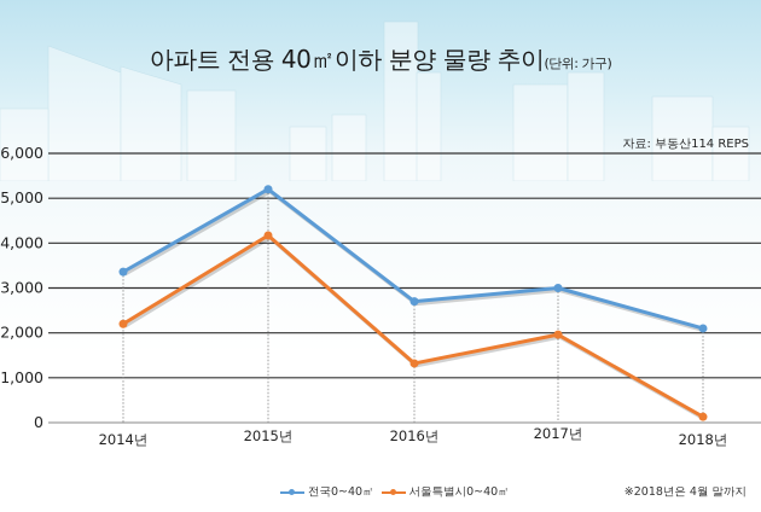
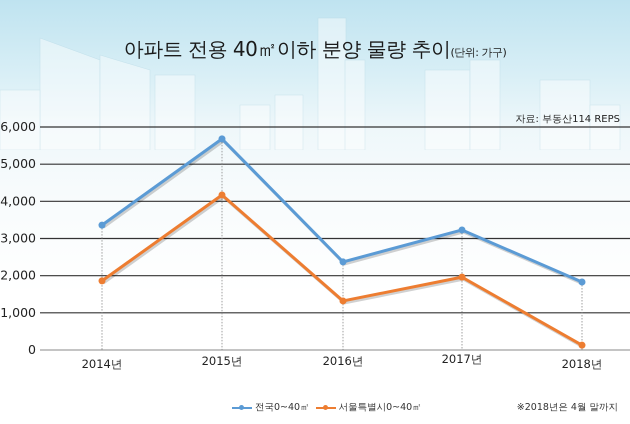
서울특별시0~40㎡/2014년: 2200 -> 1900
전국0~40㎡/2015년: 5200 -> 5700
전국0~40㎡/2016년: 2700 -> 2400
전국0~40㎡/2017년: 3000 -> 3200
전국0~40㎡/2018년: 2100 -> 1800
